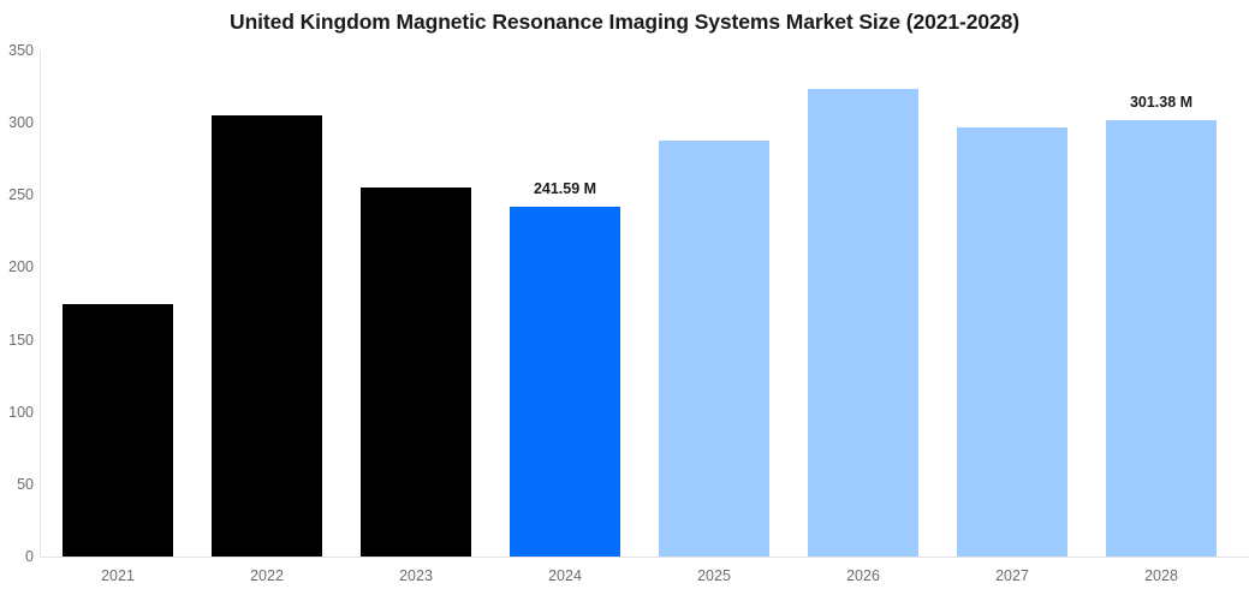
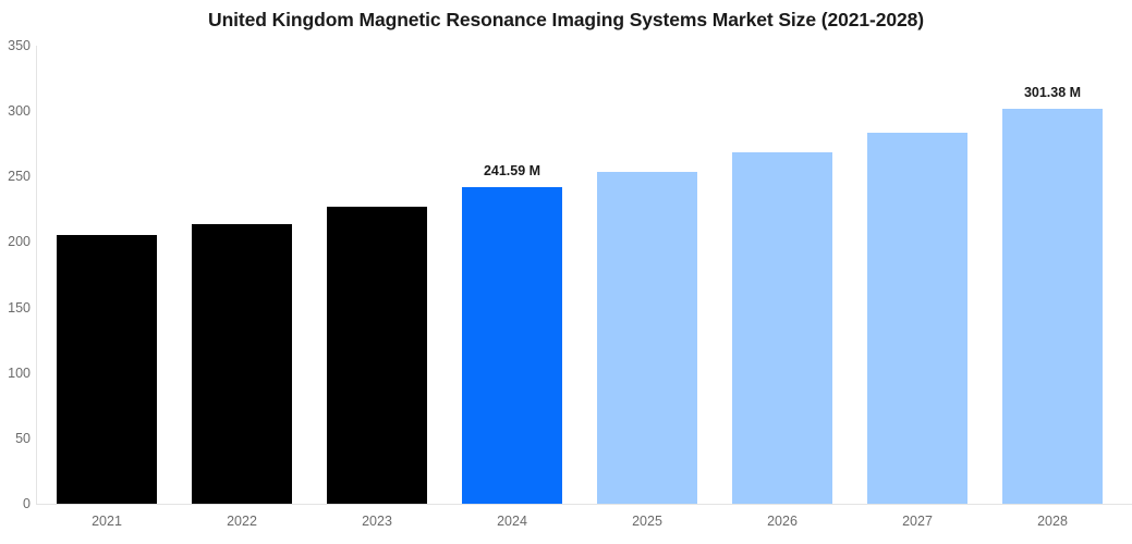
2021: 175 -> 206
2022: 305 -> 214
2023: 255 -> 227
2025: 288 -> 254
2026: 323 -> 268
2027: 297 -> 284
